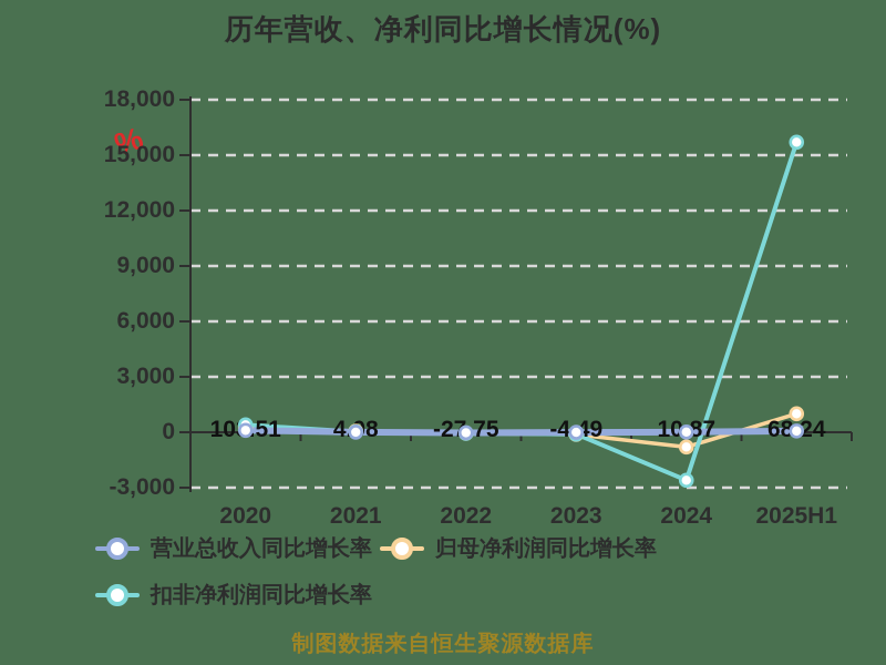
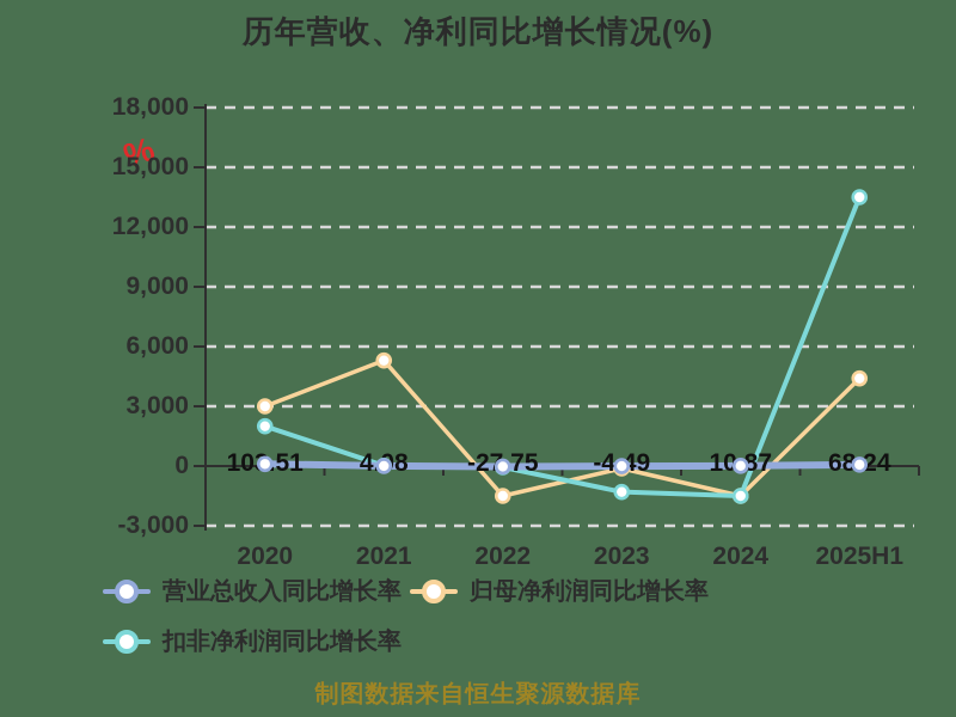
归母净利润同比增长率/2020: 200 -> 3000
扣非净利润同比增长率/2020: 400 -> 2000
归母净利润同比增长率/2021: 100 -> 5300
归母净利润同比增长率/2022: -100 -> -1500
扣非净利润同比增长率/2023: -100 -> -1300
归母净利润同比增长率/2024: -800 -> -1500
扣非净利润同比增长率/2024: -2600 -> -1500
归母净利润同比增长率/2025H1: 1000 -> 4400
扣非净利润同比增长率/2025H1: 15700 -> 13500
